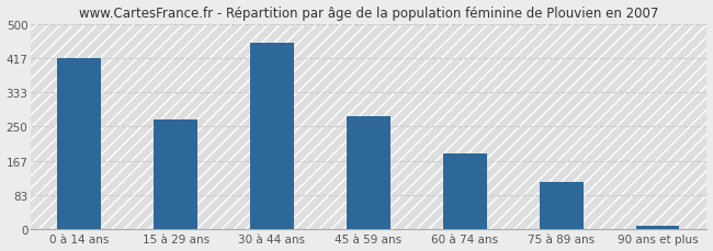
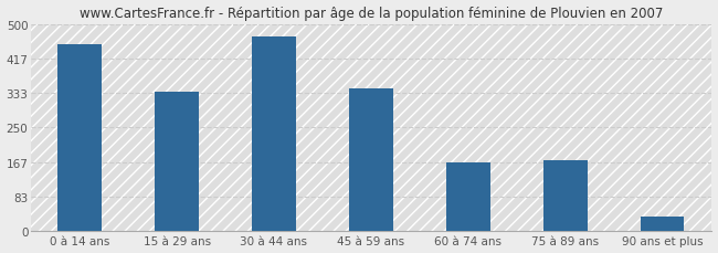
0 à 14 ans: 417 -> 450
15 à 29 ans: 268 -> 335
30 à 44 ans: 453 -> 470
45 à 59 ans: 275 -> 345
60 à 74 ans: 185 -> 165
75 à 89 ans: 115 -> 170
90 ans et plus: 8 -> 35
